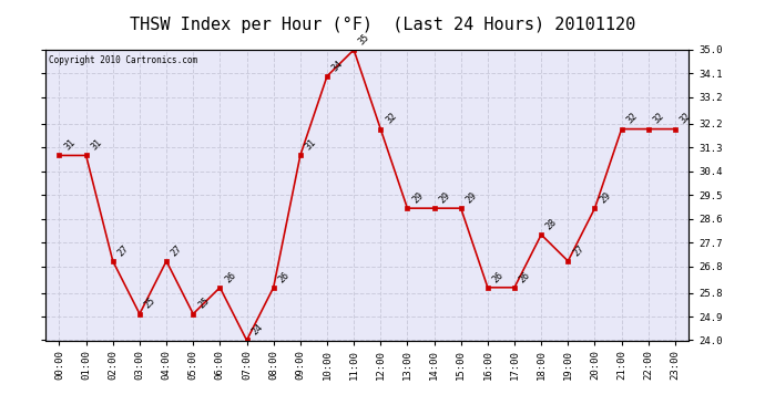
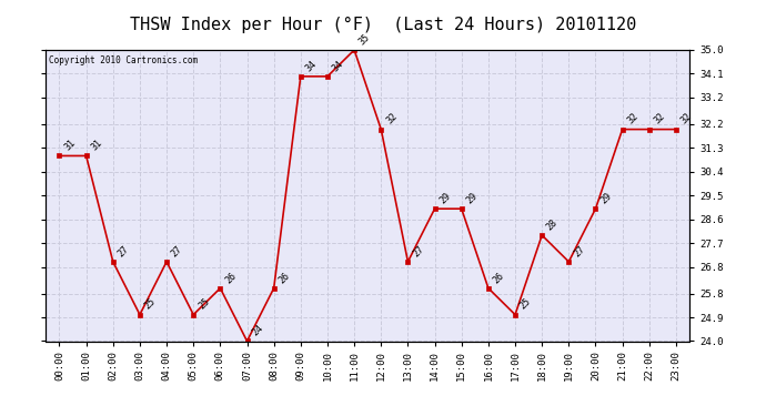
09:00: 31 -> 34
13:00: 29 -> 27
17:00: 26 -> 25
